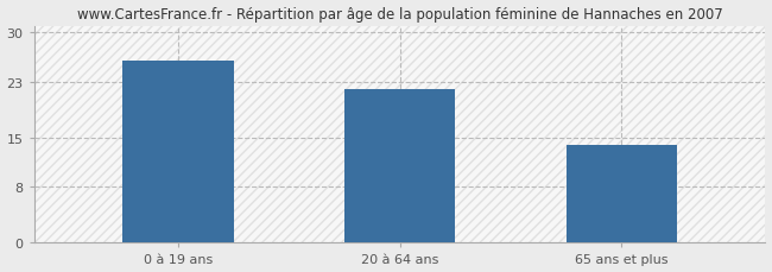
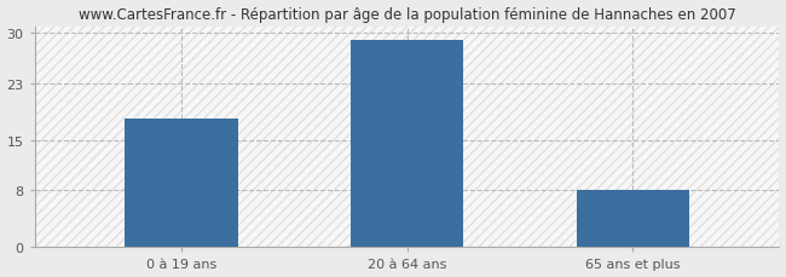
0 à 19 ans: 26 -> 18
20 à 64 ans: 22 -> 29
65 ans et plus: 14 -> 8
